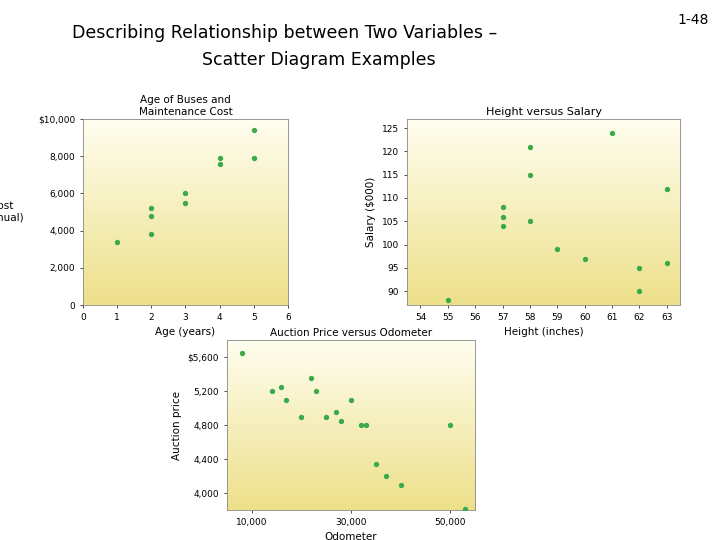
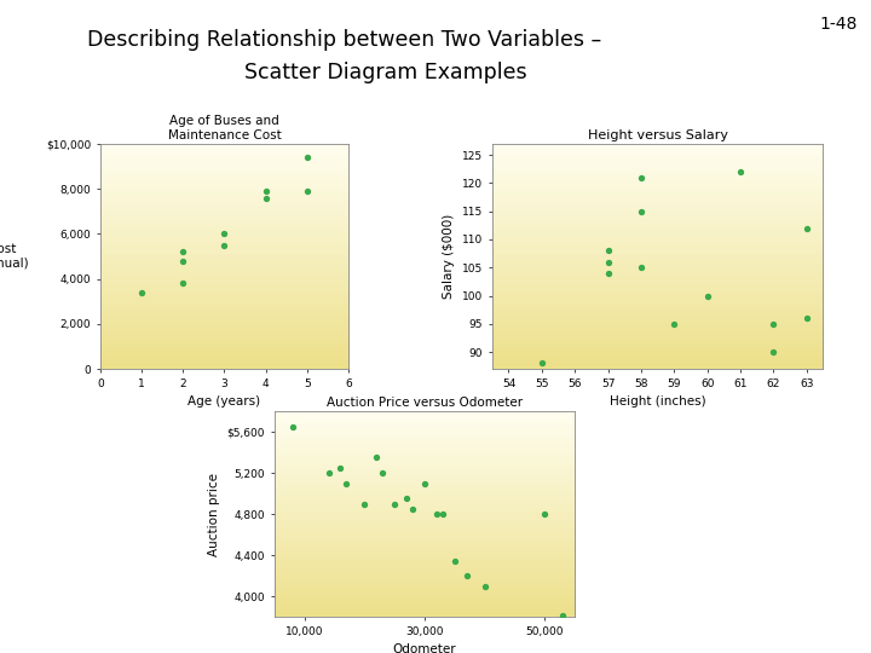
Height versus Salary/59: 99 -> 95
Height versus Salary/60: 97 -> 100
Height versus Salary/61: 124 -> 122
